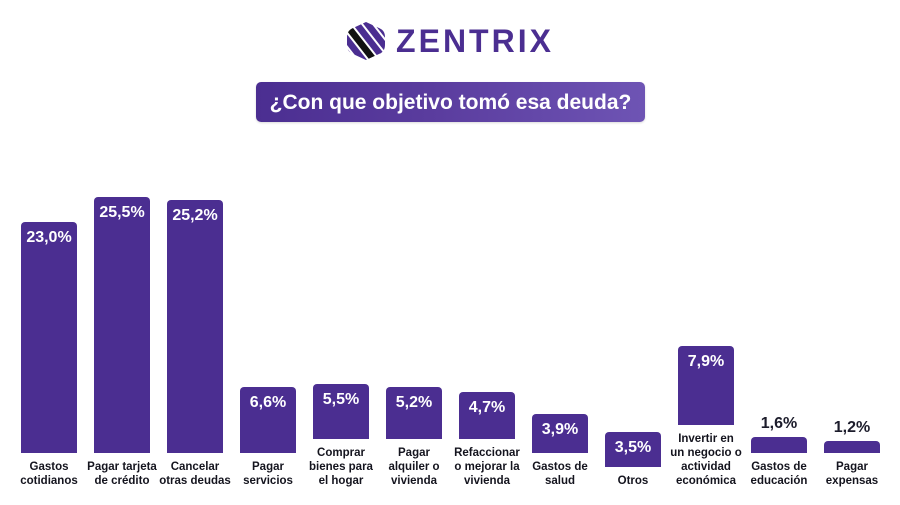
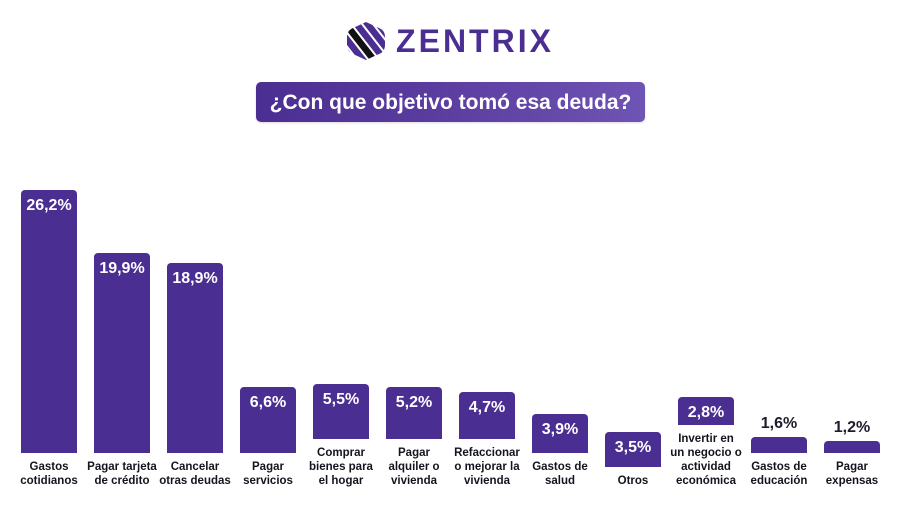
Gastos cotidianos: 23,0% -> 26,2%
Pagar tarjeta de crédito: 25,5% -> 19,9%
Cancelar otras deudas: 25,2% -> 18,9%
Invertir en un negocio o actividad económica: 7,9% -> 2,8%
